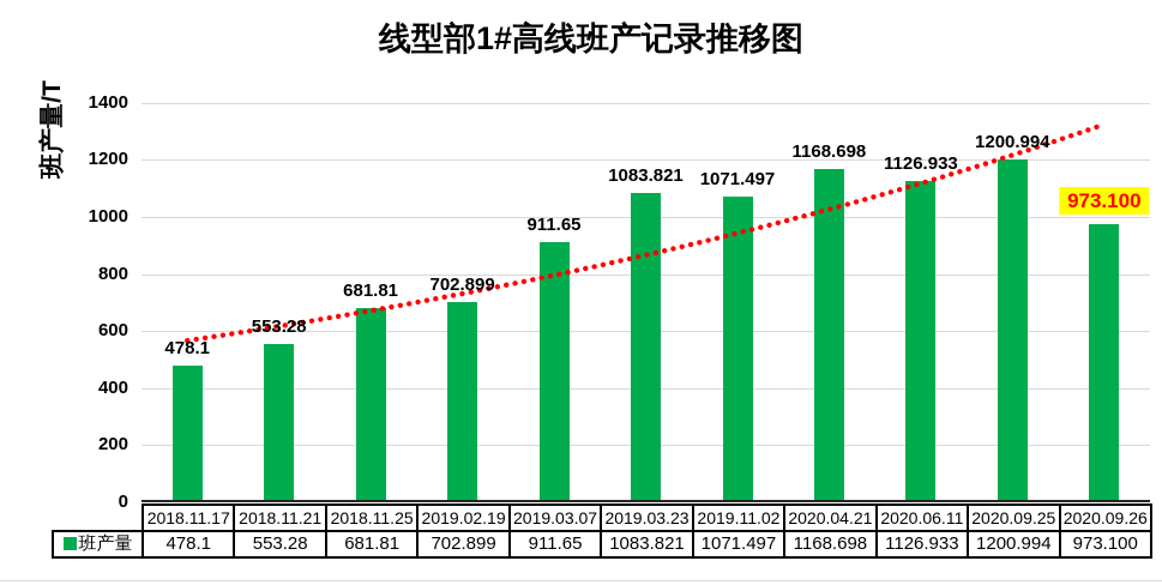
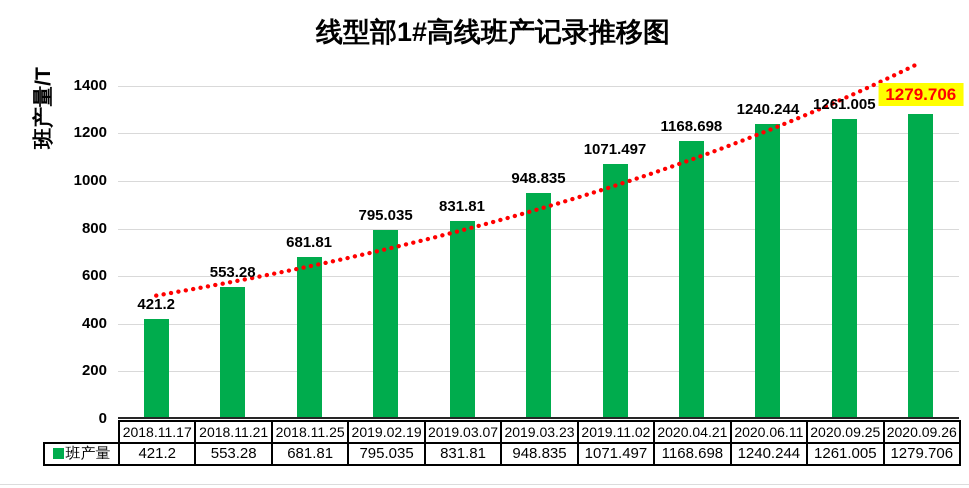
2018.11.17: 478.1 -> 421.2
2019.02.19: 702.899 -> 795.035
2019.03.07: 911.65 -> 831.81
2019.03.23: 1083.821 -> 948.835
2020.06.11: 1126.933 -> 1240.244
2020.09.25: 1200.994 -> 1261.005
2020.09.26: 973.100 -> 1279.706
